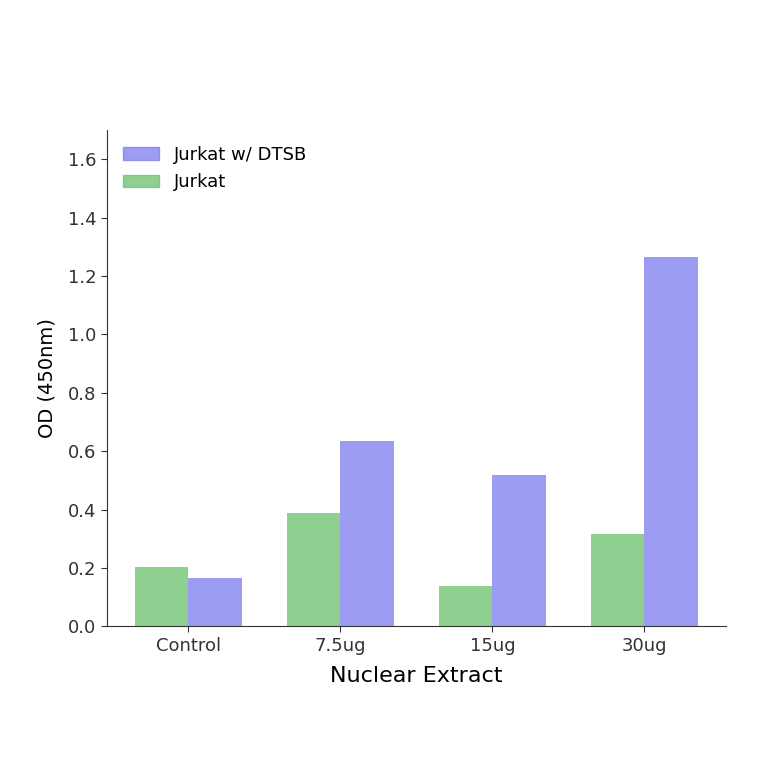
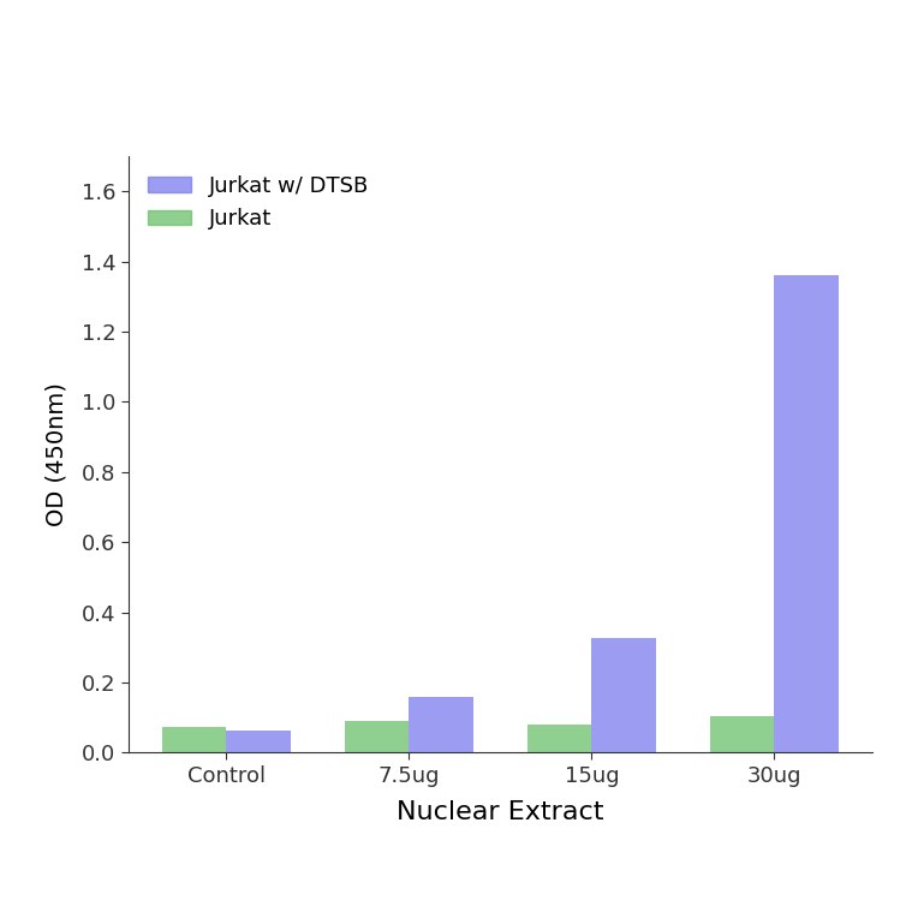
Jurkat/Control: 0.205 -> 0.072
Jurkat w/ DTSB/Control: 0.165 -> 0.062
Jurkat/7.5ug: 0.390 -> 0.092
Jurkat w/ DTSB/7.5ug: 0.635 -> 0.158
Jurkat/15ug: 0.140 -> 0.080
Jurkat w/ DTSB/15ug: 0.520 -> 0.328
Jurkat/30ug: 0.315 -> 0.105
Jurkat w/ DTSB/30ug: 1.265 -> 1.360
